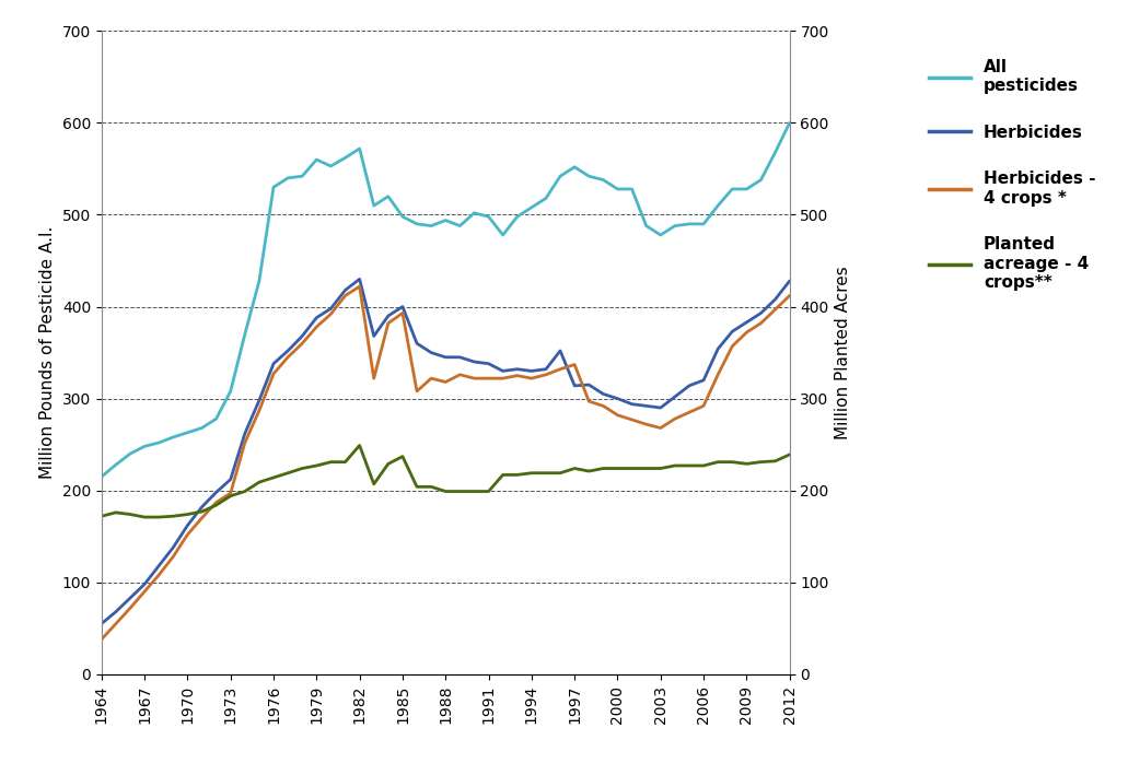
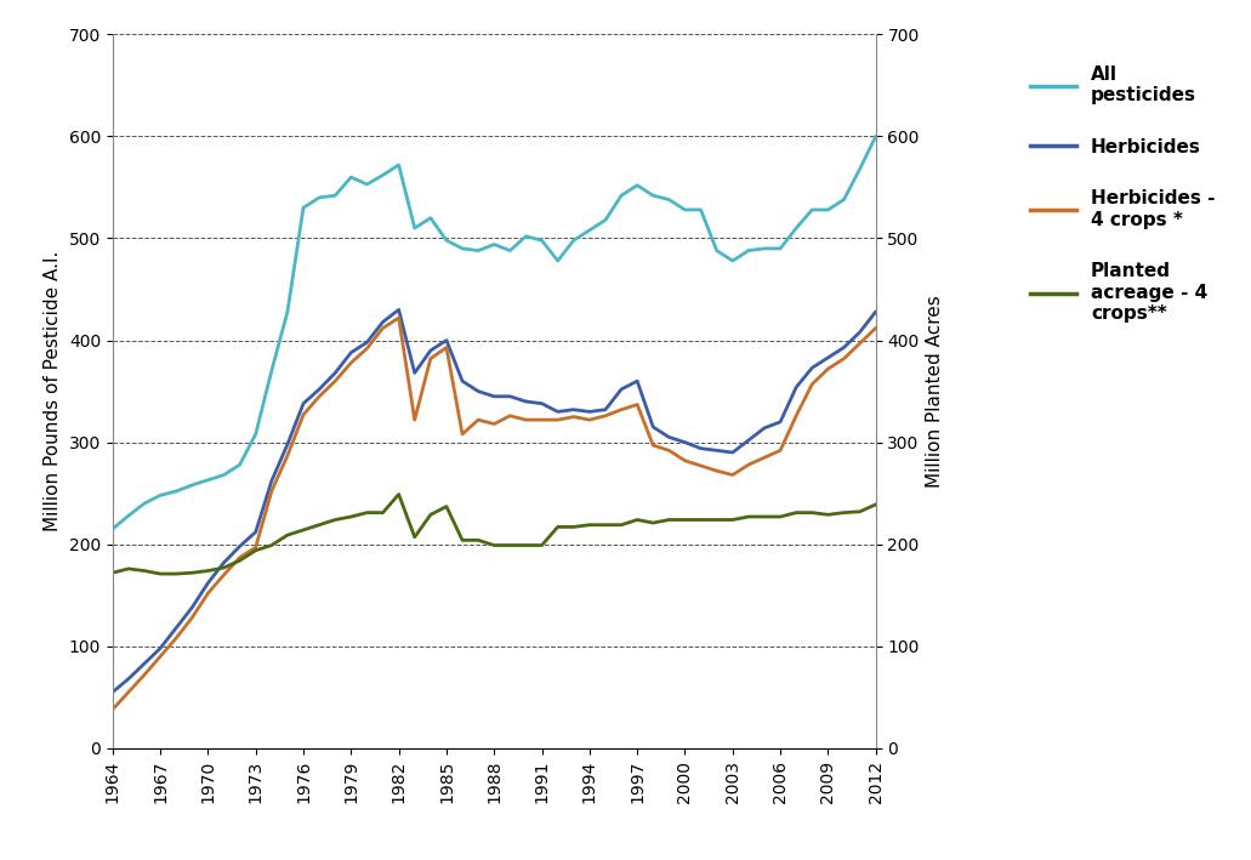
Herbicides/1997: 314 -> 360
